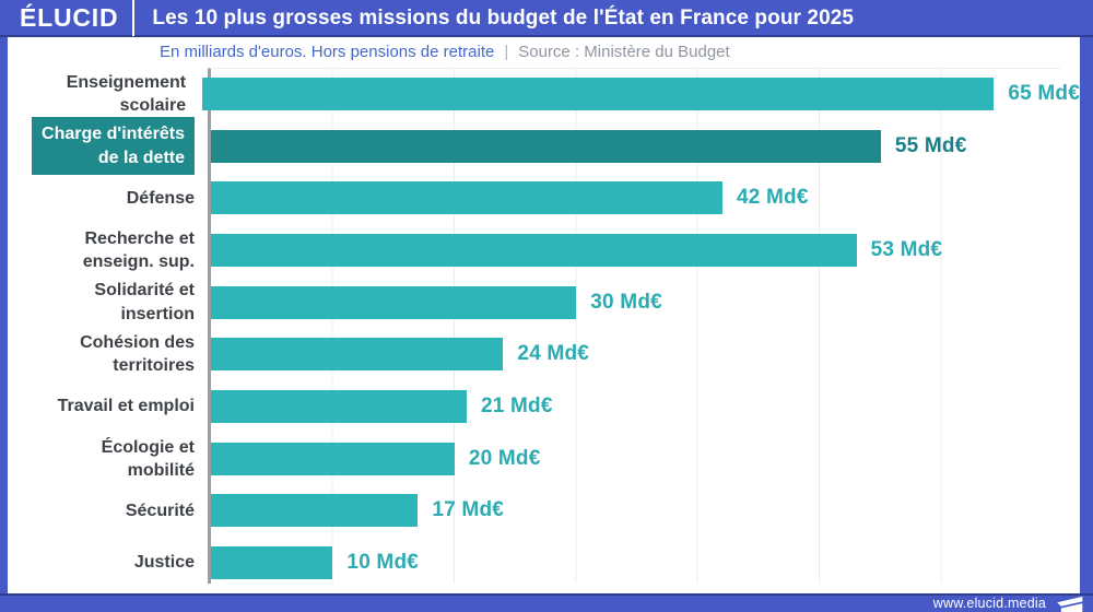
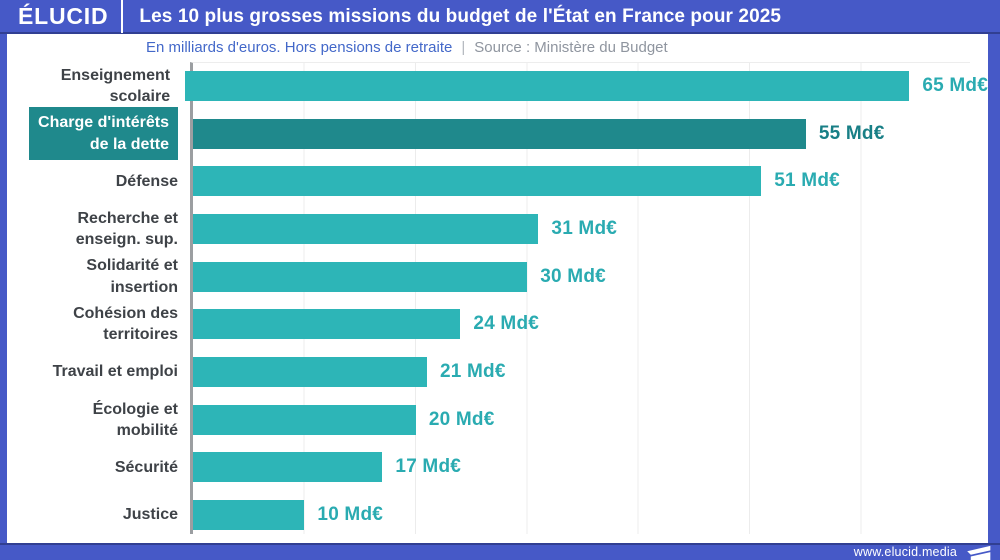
Défense: 42 -> 51
Recherche et enseign. sup.: 53 -> 31
